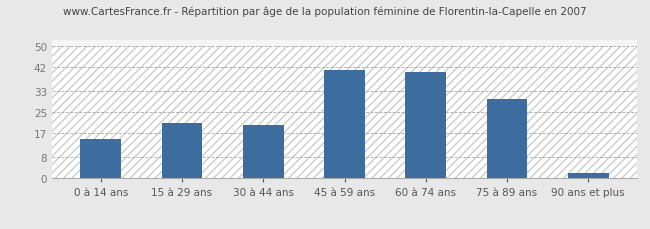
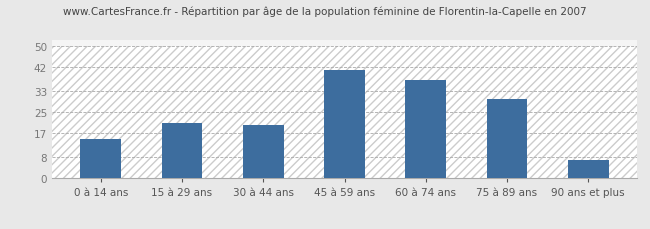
60 à 74 ans: 40 -> 37
90 ans et plus: 2 -> 7
